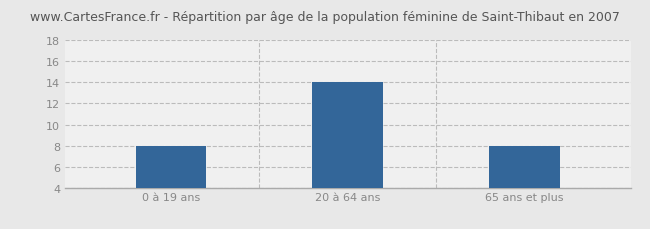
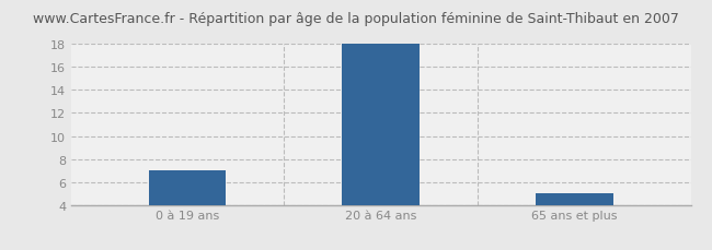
0 à 19 ans: 8 -> 7
20 à 64 ans: 14 -> 18
65 ans et plus: 8 -> 5
